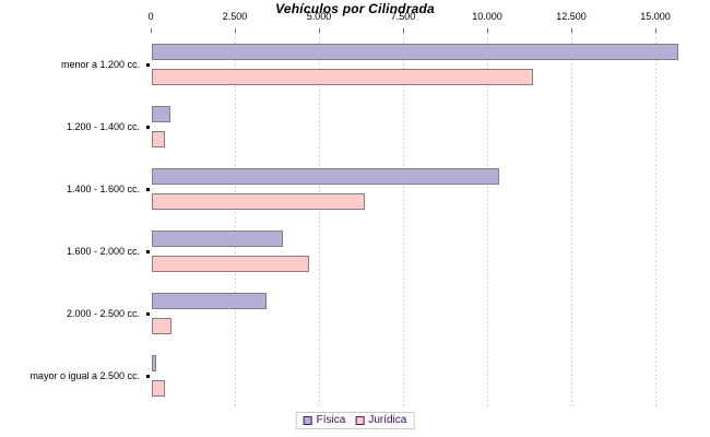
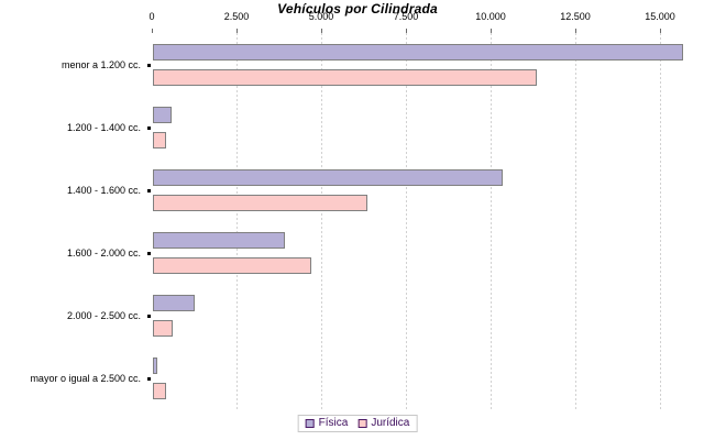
Física/2.000 - 2.500 cc.: 3400 -> 1200
